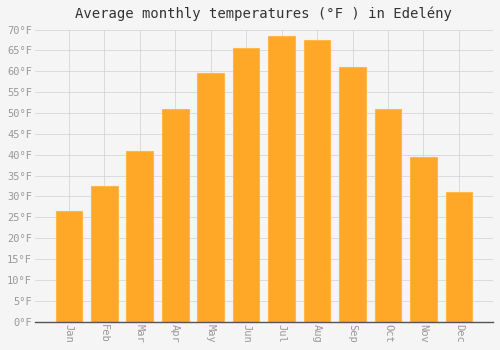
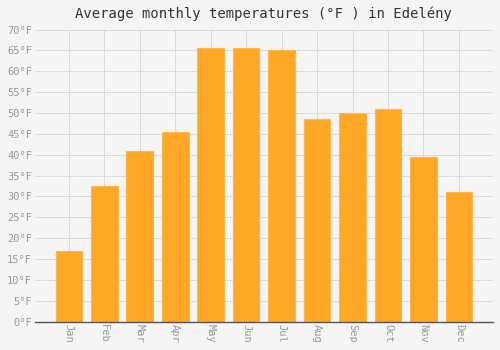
Jan: 26.5°F -> 17.0°F
Apr: 51.0°F -> 45.5°F
May: 59.5°F -> 65.5°F
Jul: 68.5°F -> 65.0°F
Aug: 67.5°F -> 48.5°F
Sep: 61.0°F -> 50.0°F
